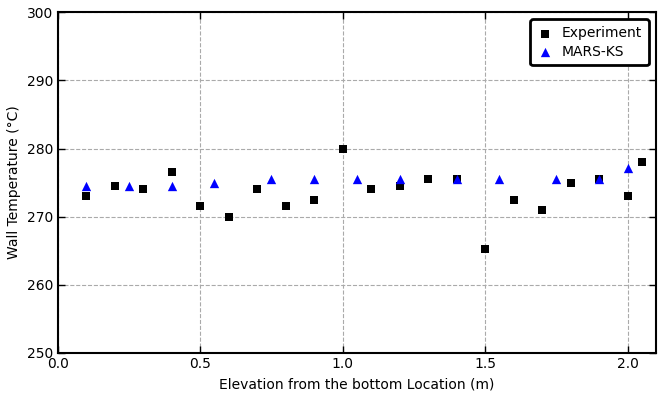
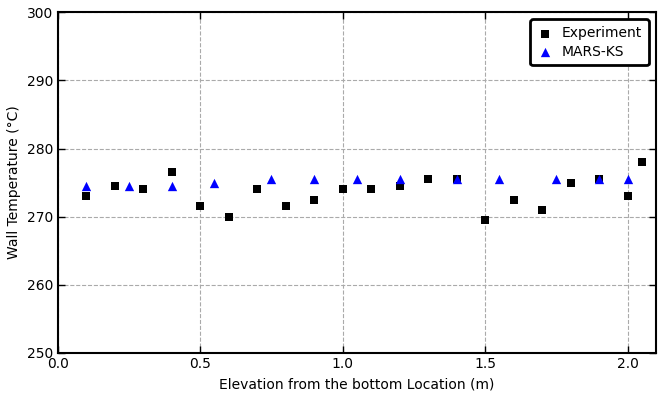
Experiment/1.0: 280.0 -> 274.0
Experiment/1.5: 265.2 -> 269.5
MARS-KS/2.0: 277.2 -> 275.5
